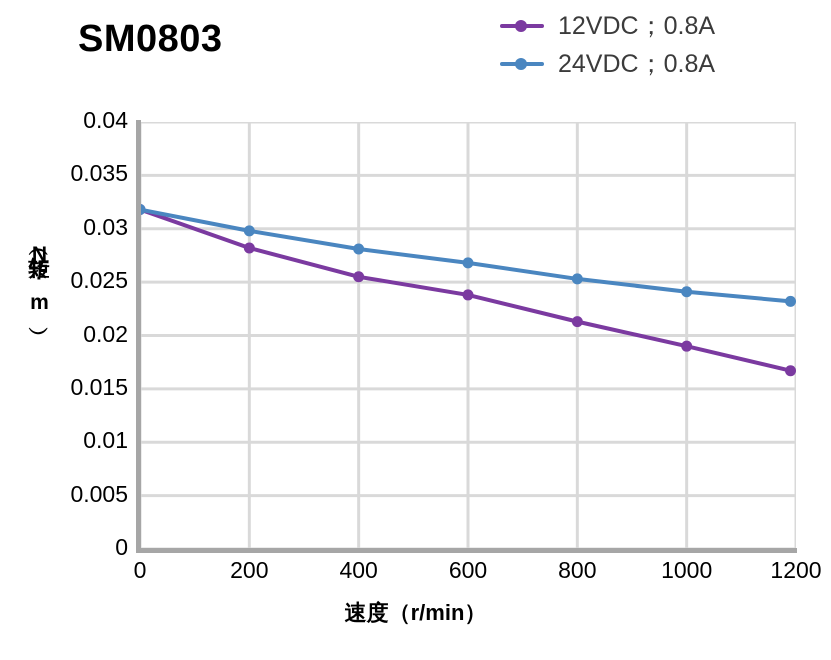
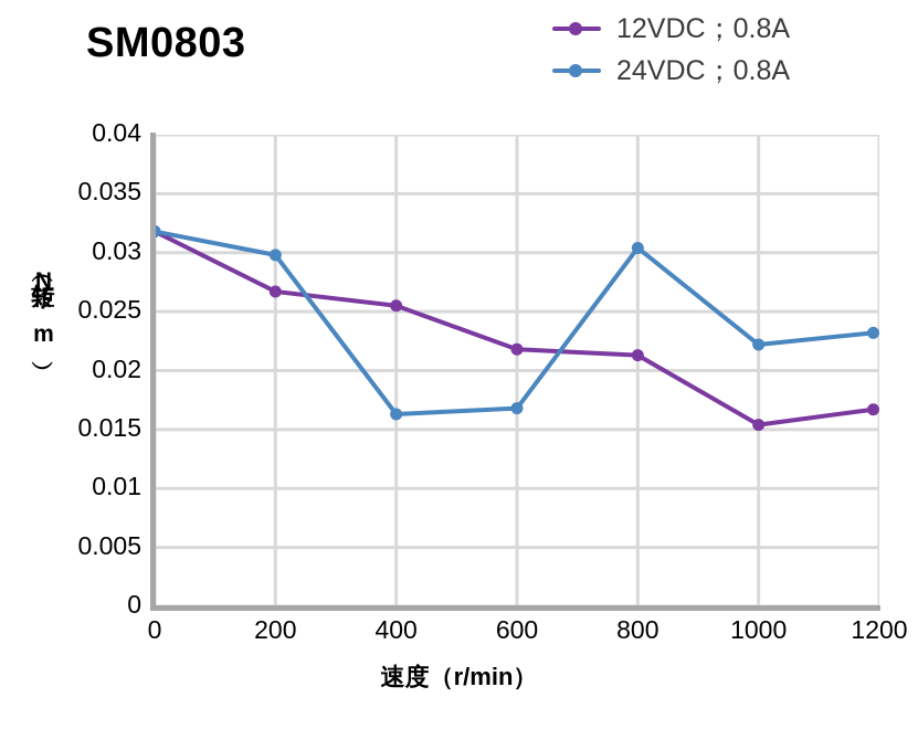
12VDC；0.8A/200: 0.0282 -> 0.0267
24VDC；0.8A/400: 0.0281 -> 0.0163
12VDC；0.8A/600: 0.0238 -> 0.0218
24VDC；0.8A/600: 0.0268 -> 0.0168
24VDC；0.8A/800: 0.0253 -> 0.0304
12VDC；0.8A/1000: 0.0190 -> 0.0154
24VDC；0.8A/1000: 0.0241 -> 0.0222
